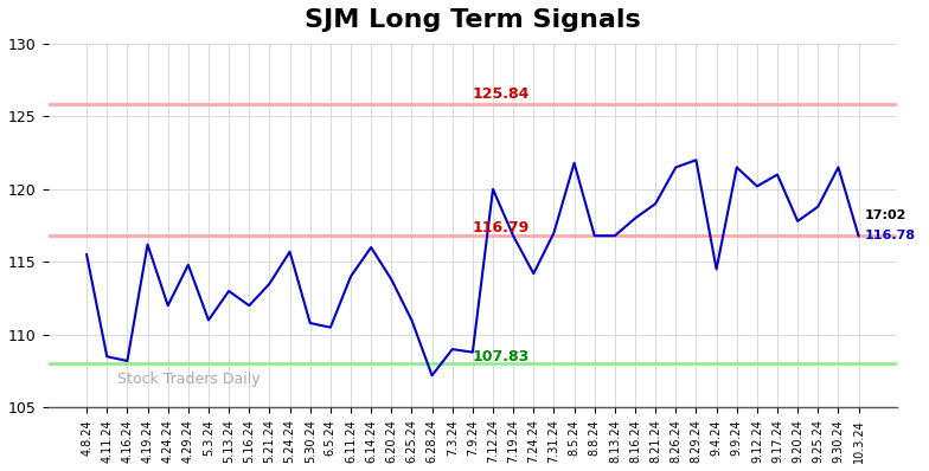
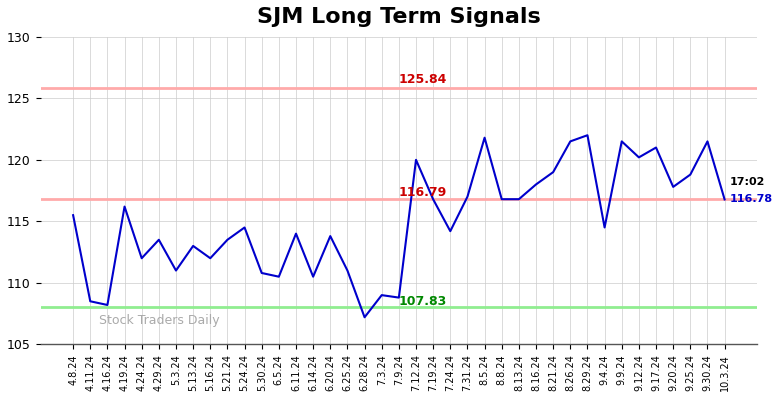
4.29.24: 114.8 -> 113.5
5.24.24: 115.7 -> 114.5
6.14.24: 116.0 -> 110.5
